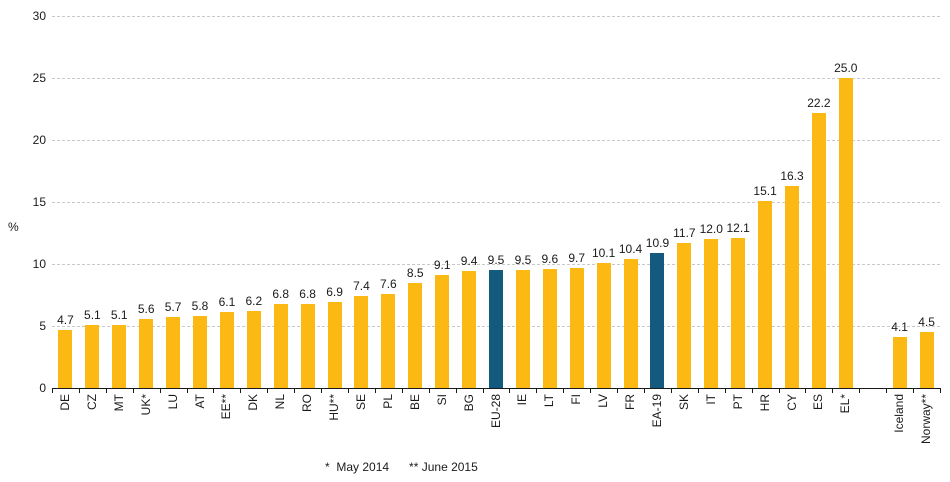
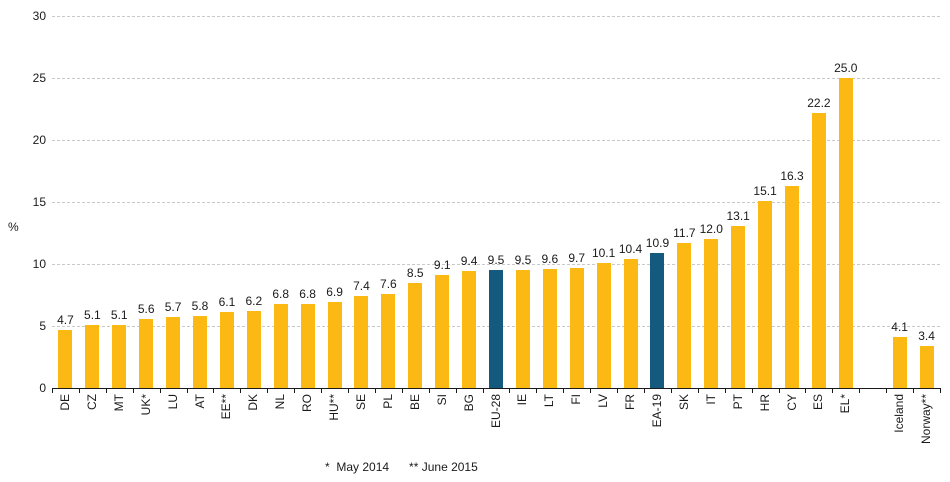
PT: 12.1 -> 13.1
Norway**: 4.5 -> 3.4
